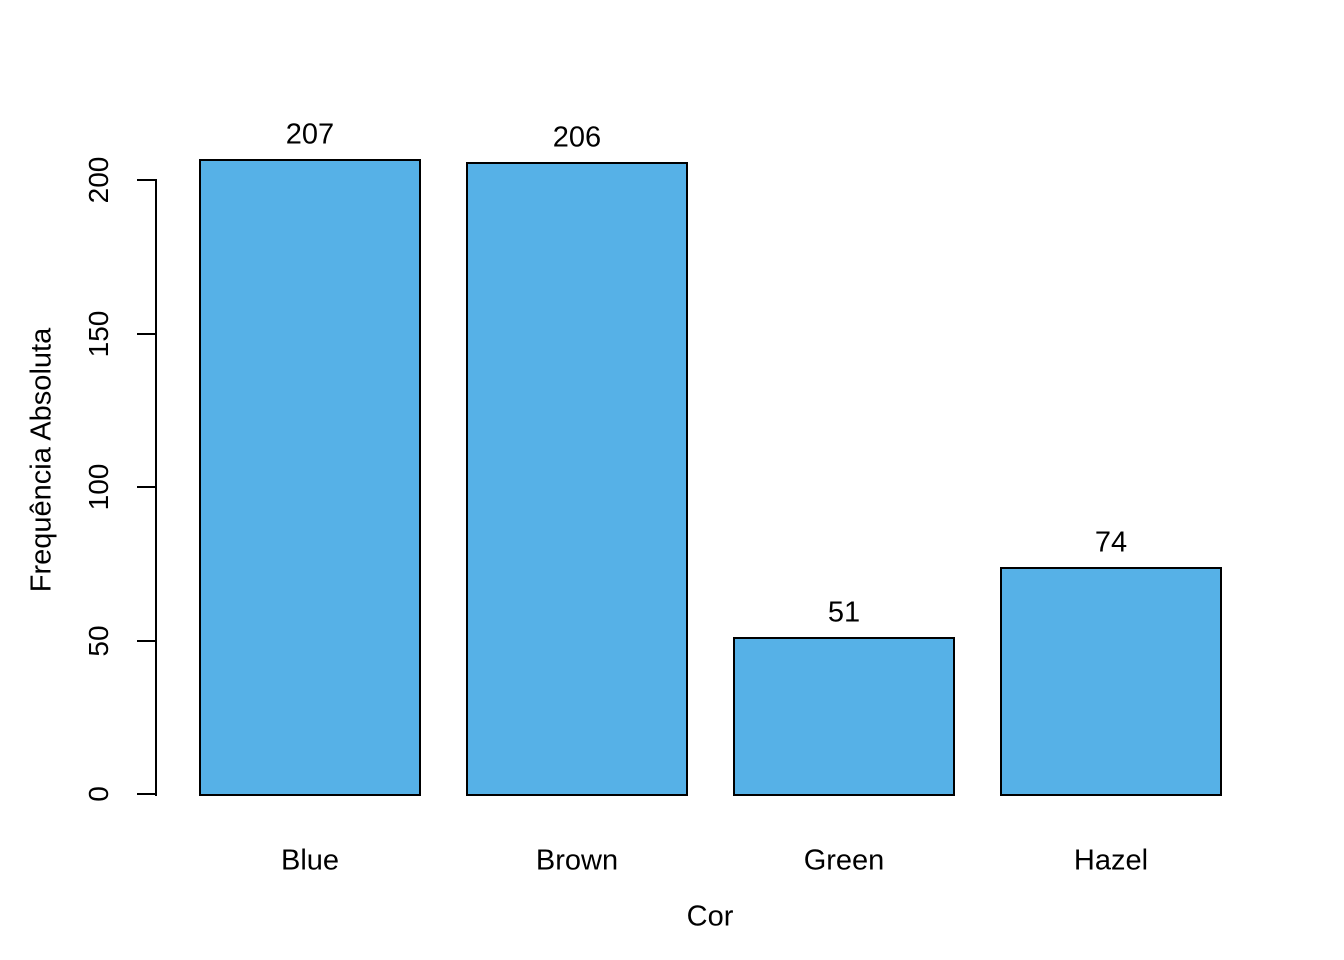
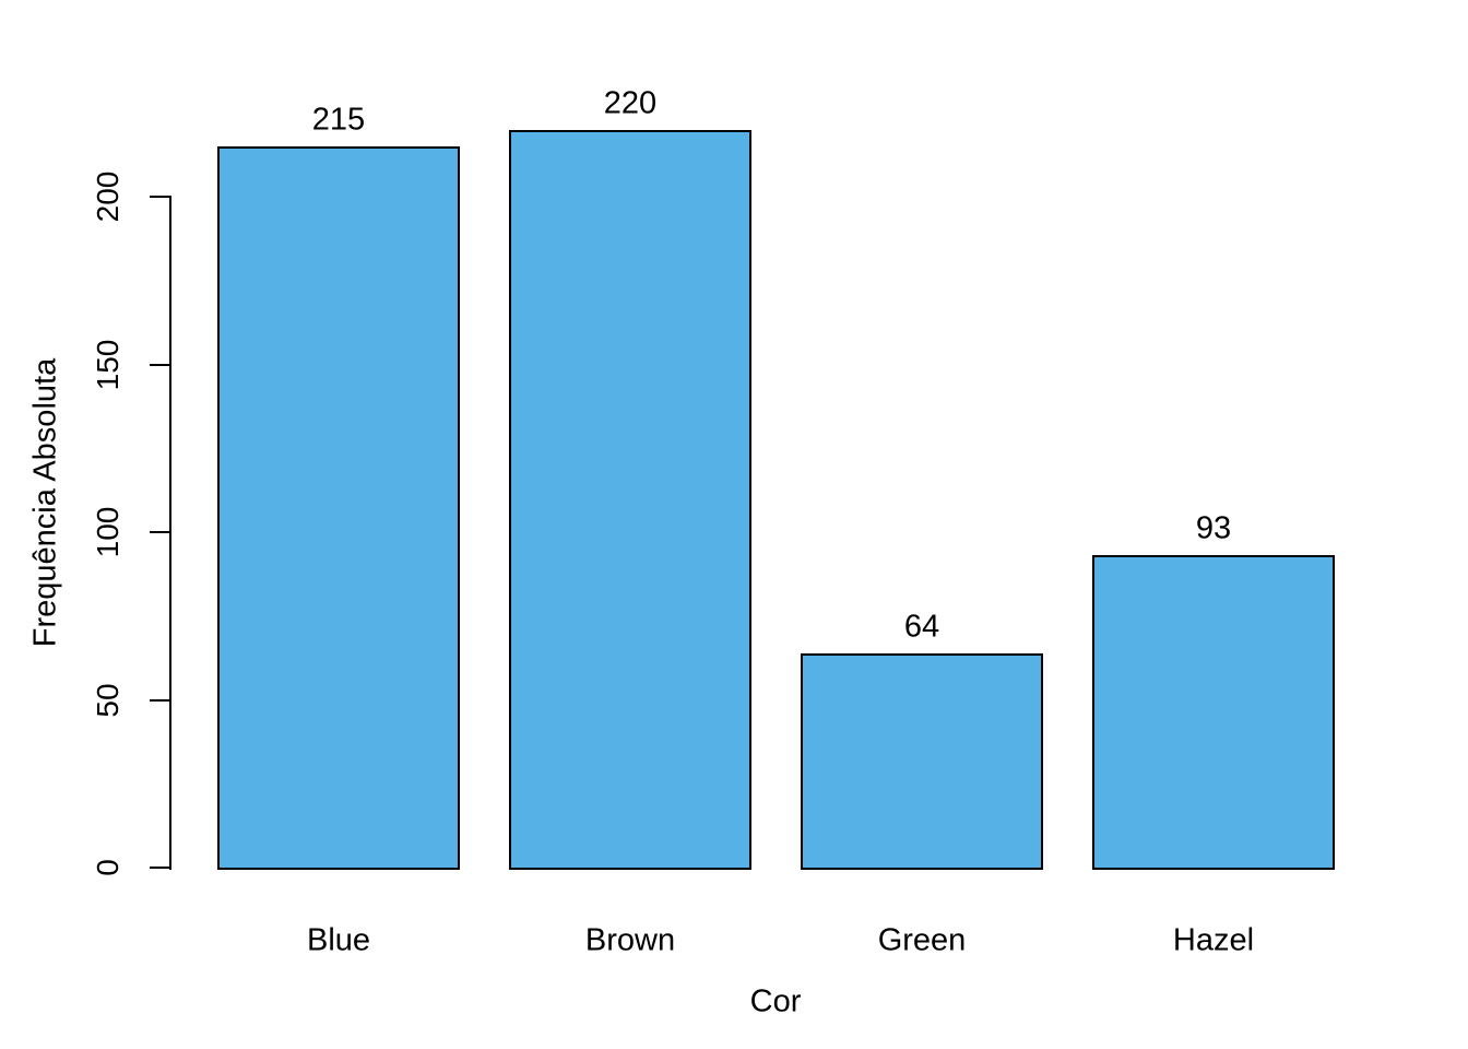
Blue: 207 -> 215
Brown: 206 -> 220
Green: 51 -> 64
Hazel: 74 -> 93
